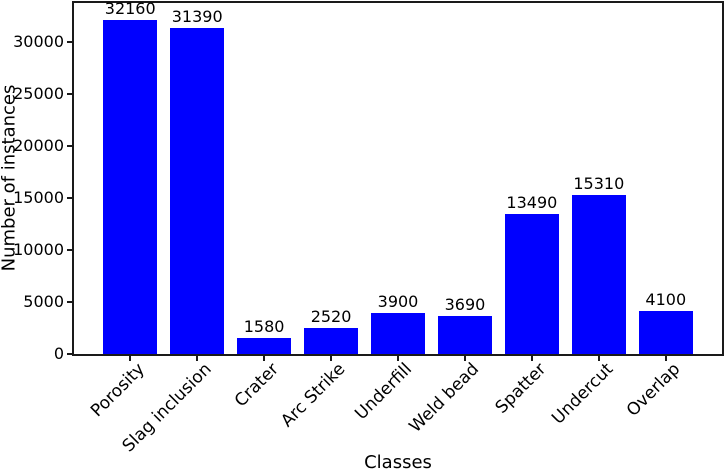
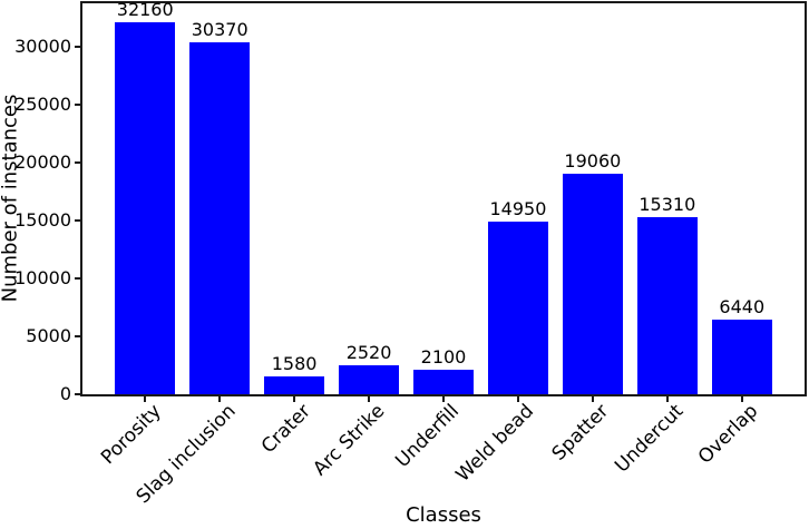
Slag inclusion: 31390 -> 30370
Underfill: 3900 -> 2100
Weld bead: 3690 -> 14950
Spatter: 13490 -> 19060
Overlap: 4100 -> 6440
